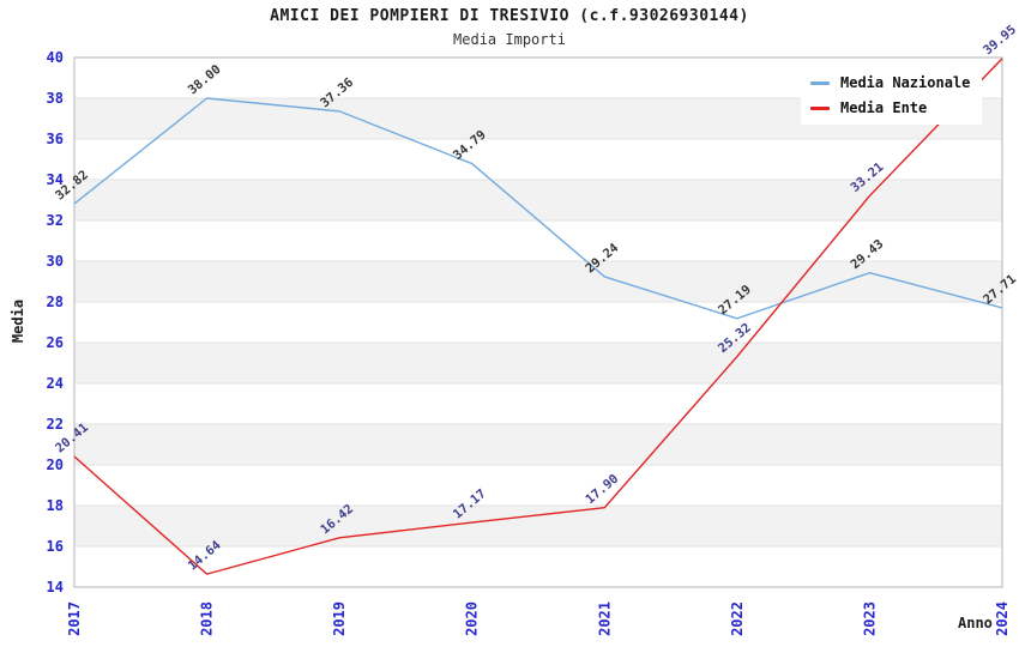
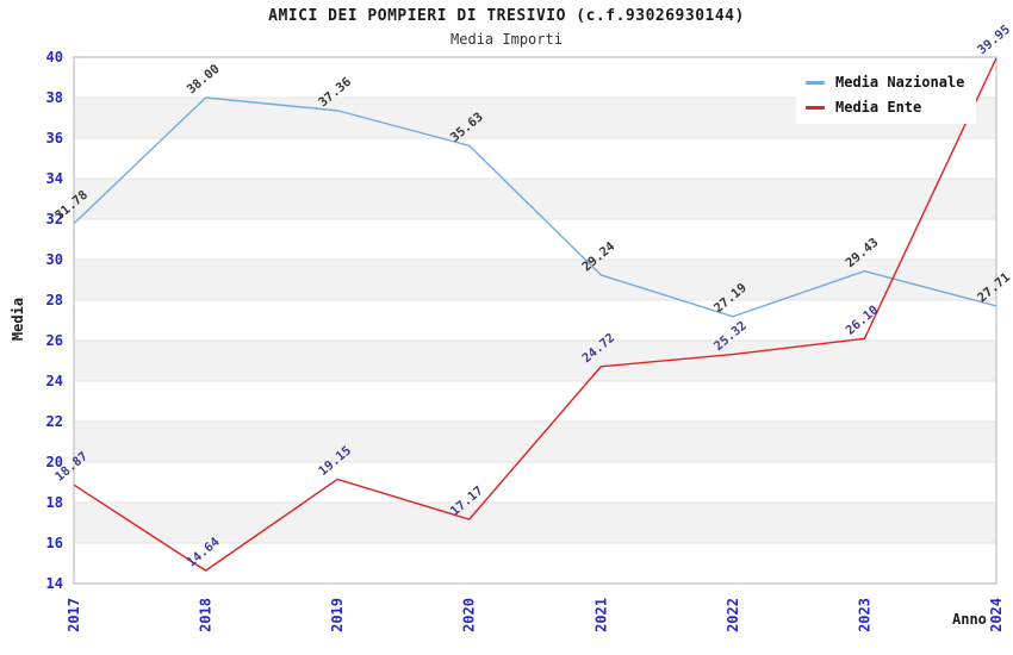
Media Nazionale/2017: 32.82 -> 31.78
Media Ente/2017: 20.41 -> 18.87
Media Ente/2019: 16.42 -> 19.15
Media Nazionale/2020: 34.79 -> 35.63
Media Ente/2021: 17.90 -> 24.72
Media Ente/2023: 33.21 -> 26.10
